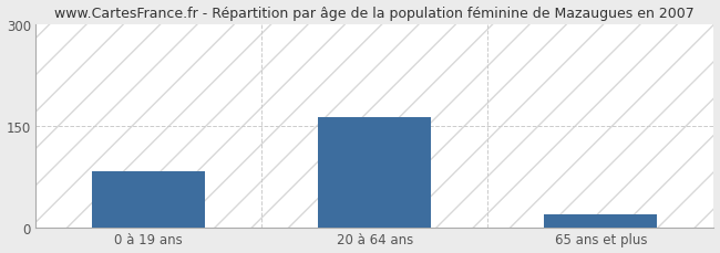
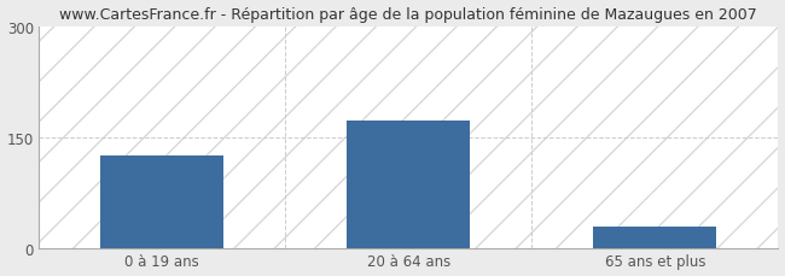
0 à 19 ans: 84 -> 125
20 à 64 ans: 162 -> 172
65 ans et plus: 20 -> 30
